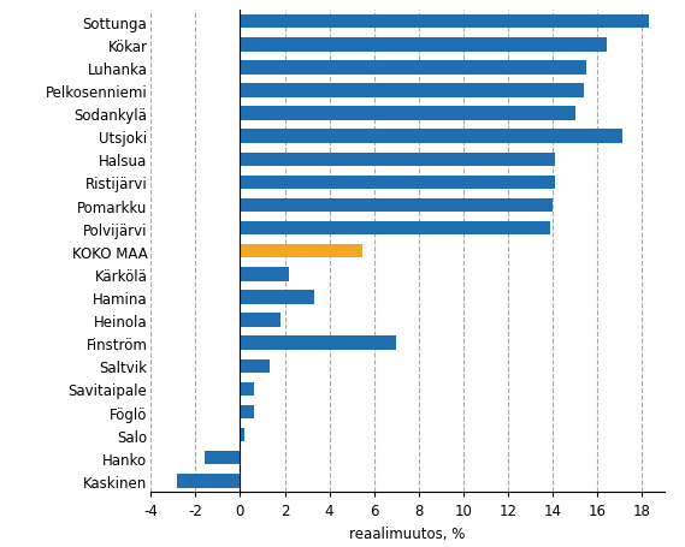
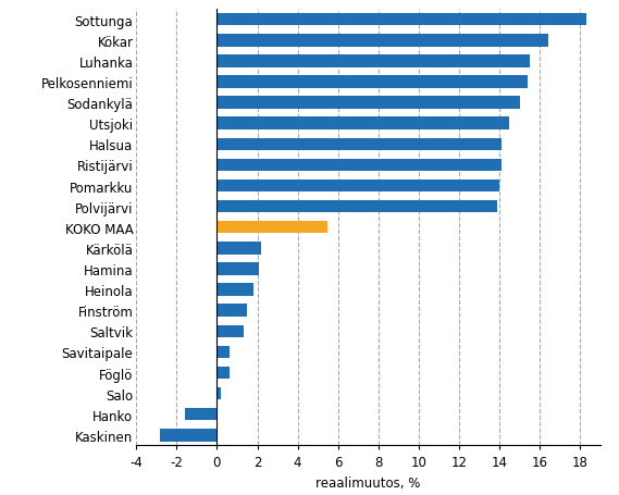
Utsjoki: 17.1 -> 14.5
Hamina: 3.3 -> 2.1
Finström: 7.0 -> 1.5
